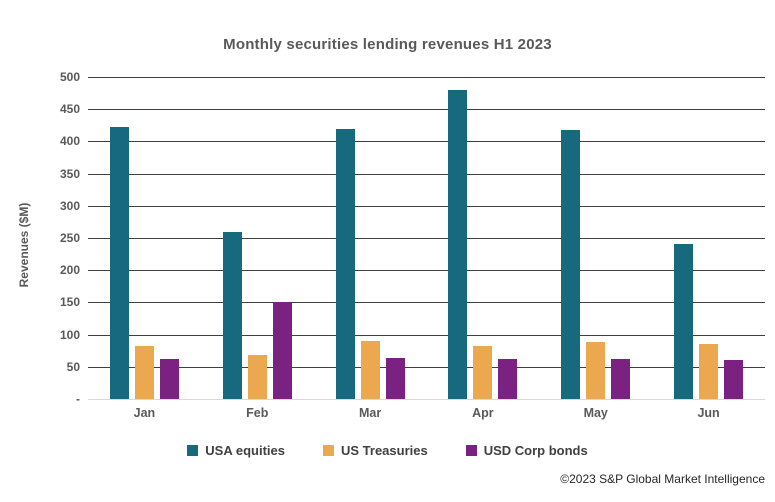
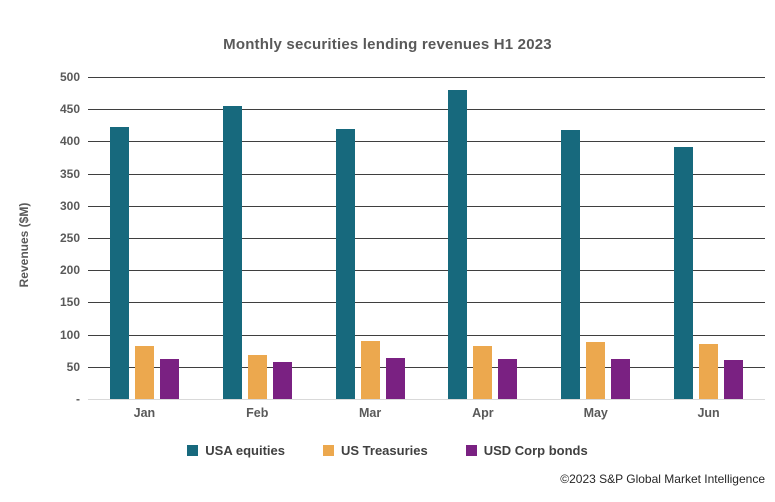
USA equities/Feb: 260 -> 460
USD Corp bonds/Feb: 150 -> 60
USA equities/Jun: 240 -> 390
